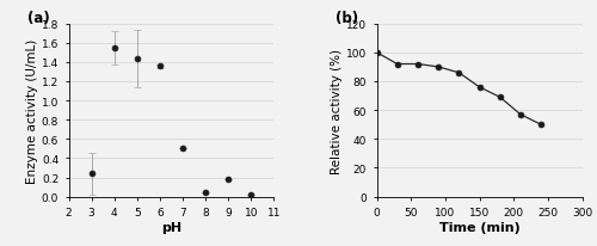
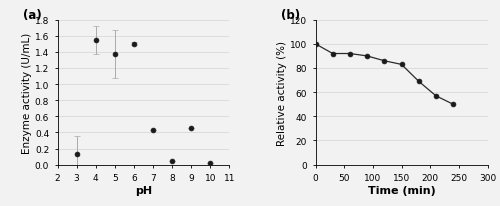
3: 0.24 -> 0.13
5: 1.44 -> 1.37
6: 1.36 -> 1.50
7: 0.50 -> 0.43
9: 0.18 -> 0.45
150: 76 -> 83
